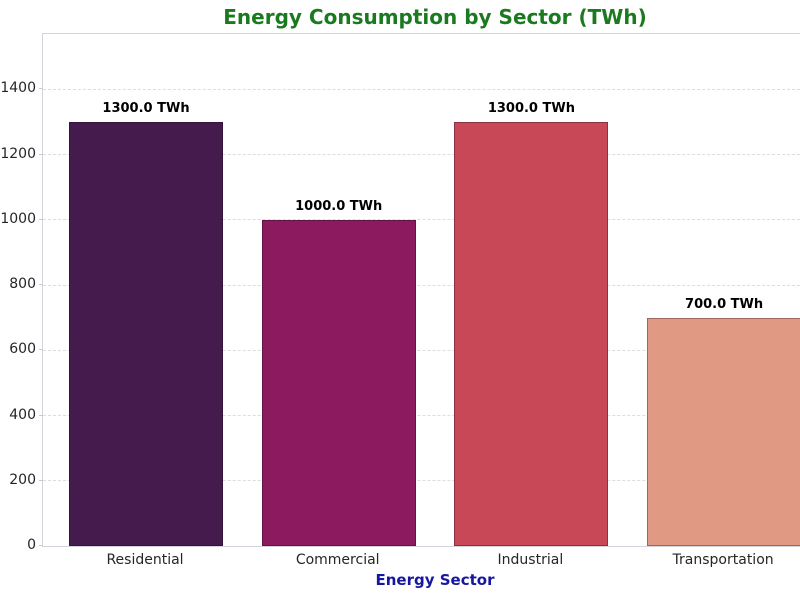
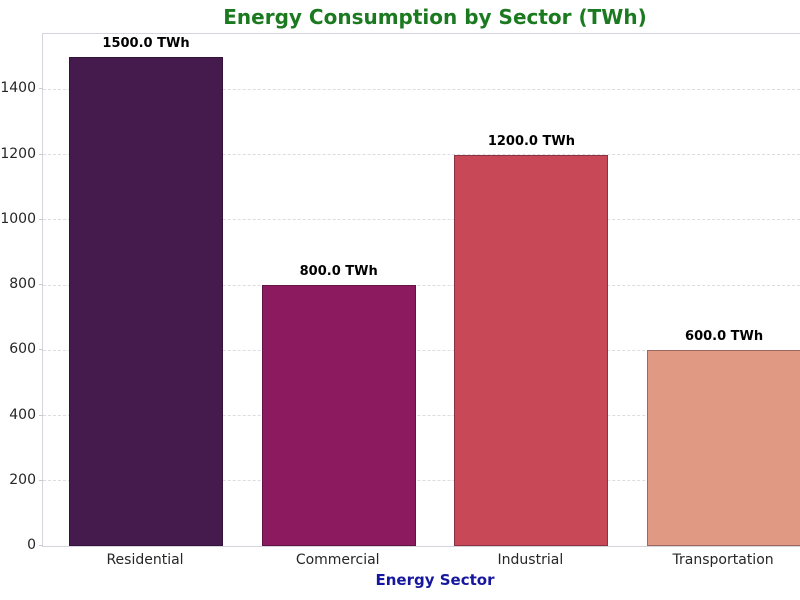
Residential: 1300.0 -> 1500.0
Commercial: 1000.0 -> 800.0
Industrial: 1300.0 -> 1200.0
Transportation: 700.0 -> 600.0
